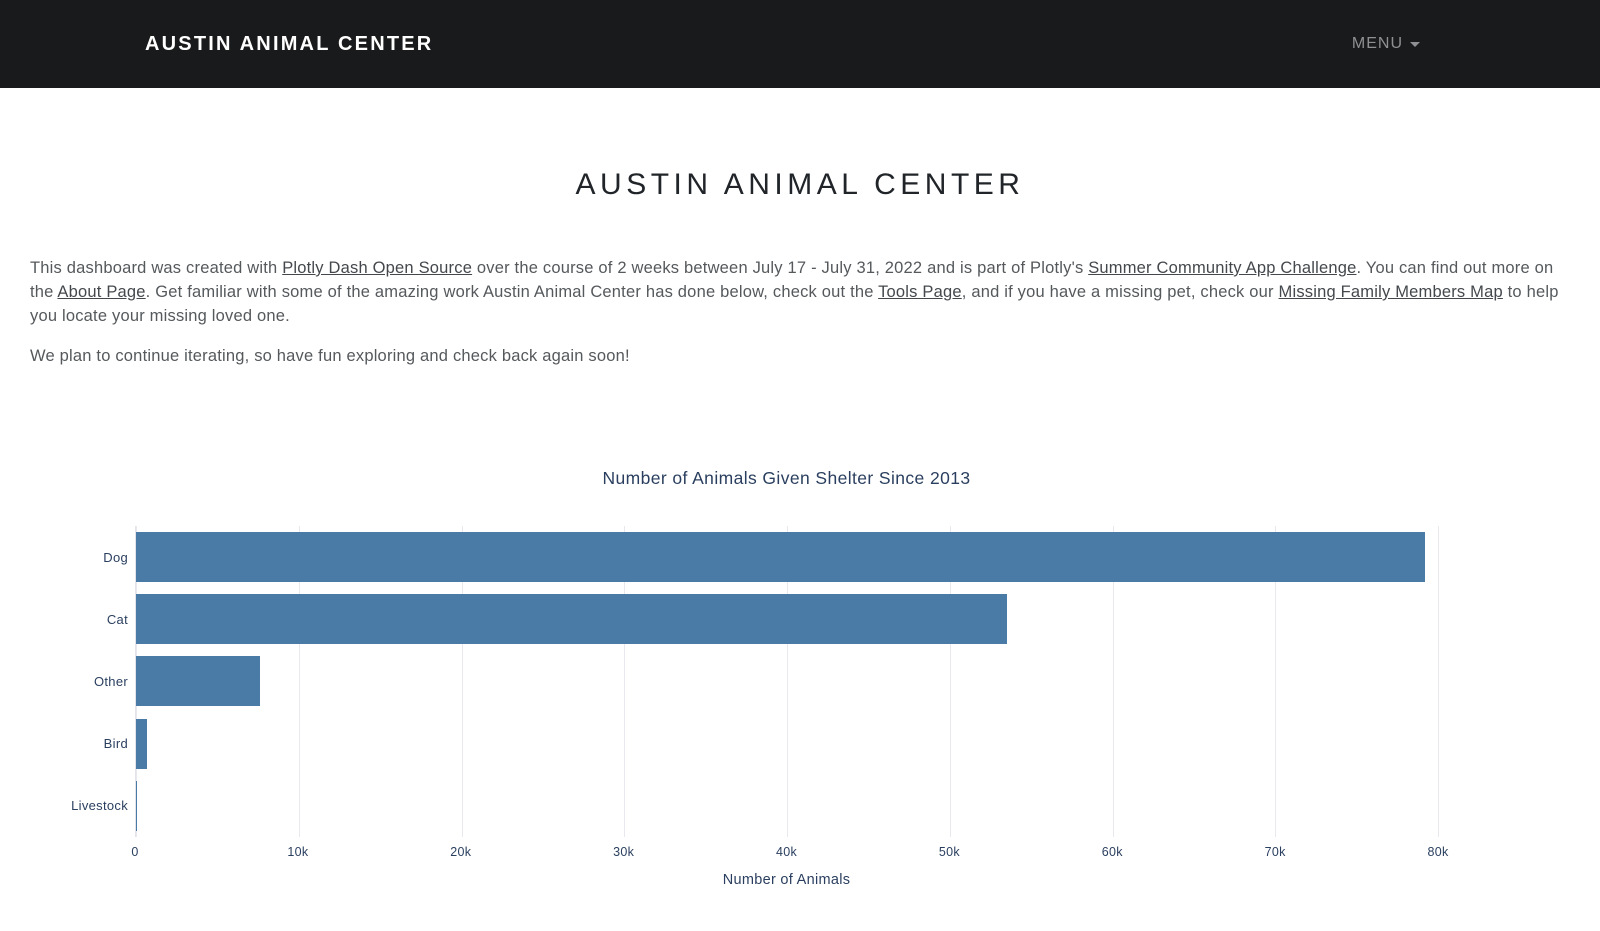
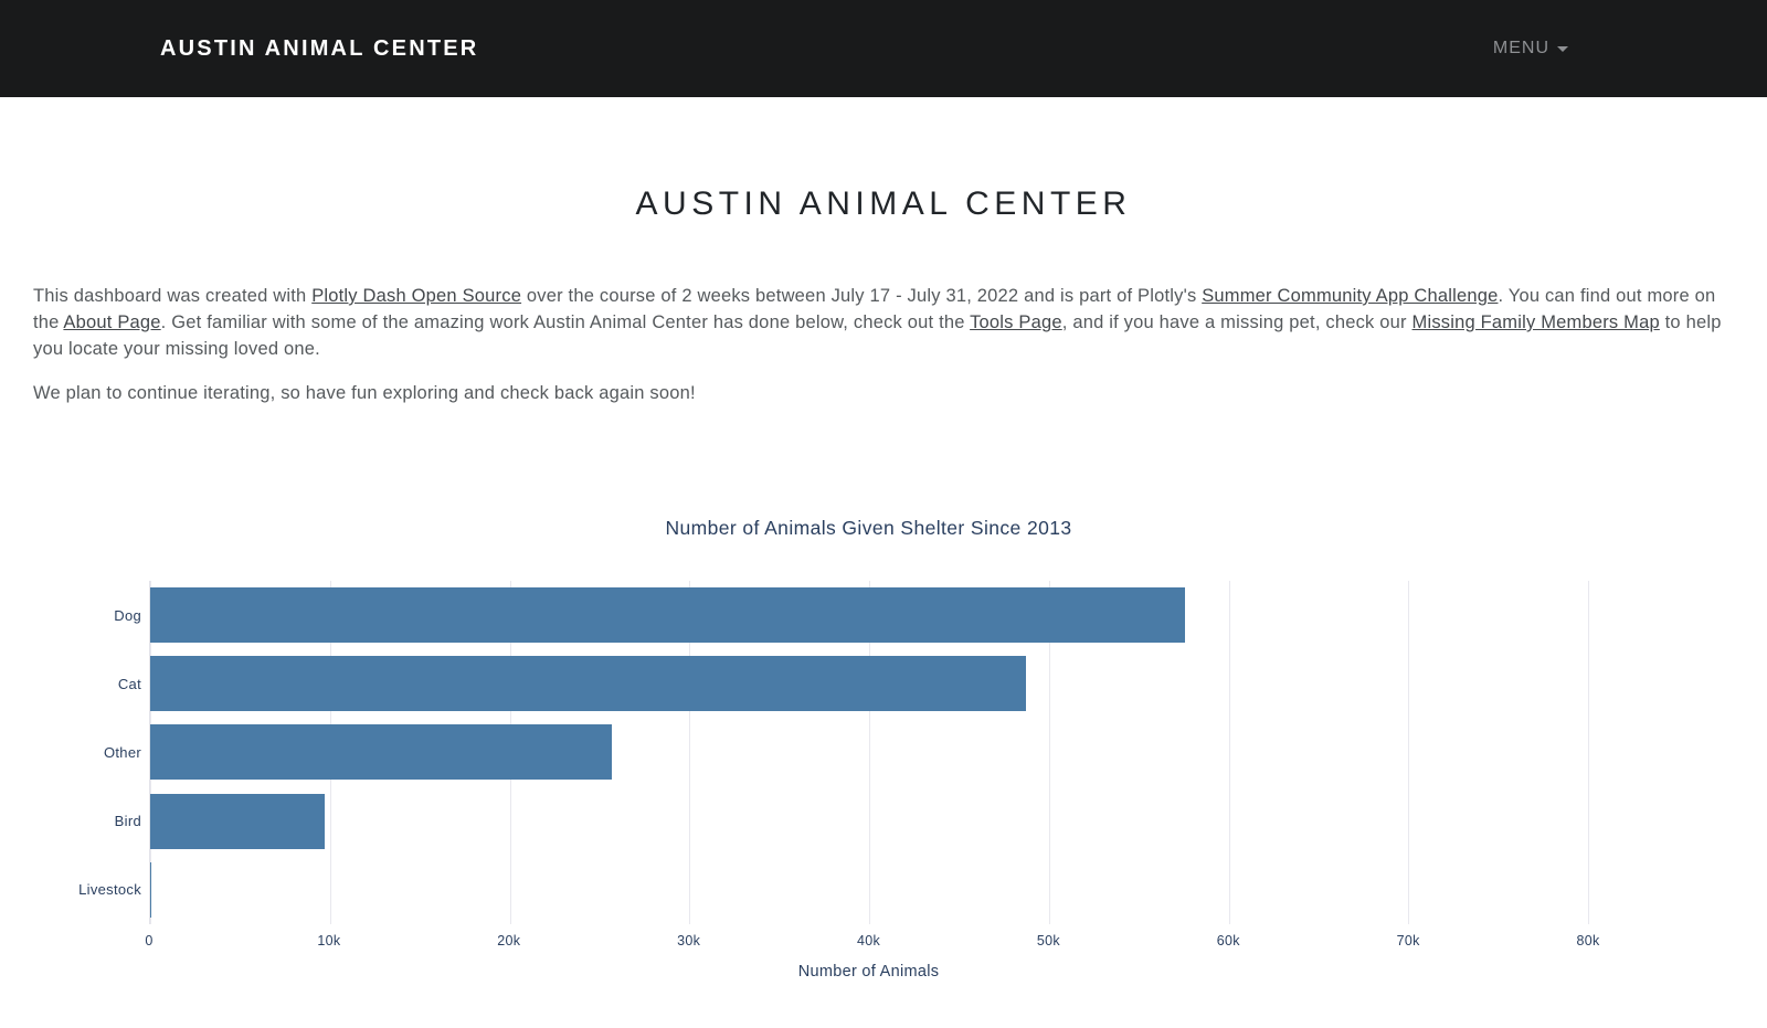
Dog: 79.2k -> 57.6k
Cat: 53.5k -> 48.7k
Other: 7.6k -> 25.7k
Bird: 0.7k -> 9.7k
